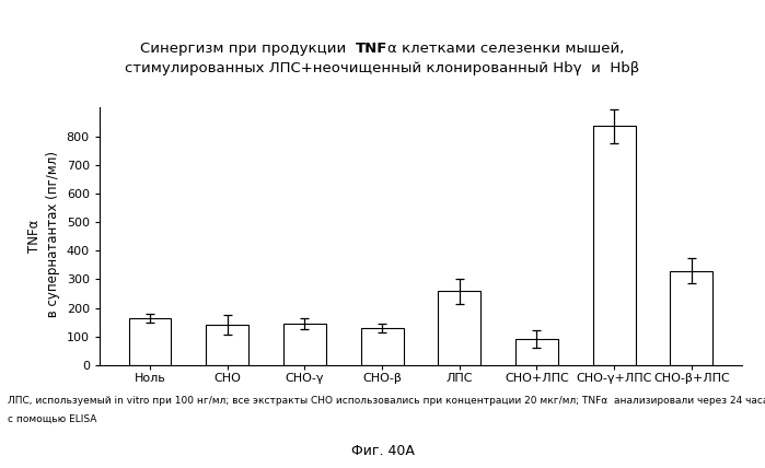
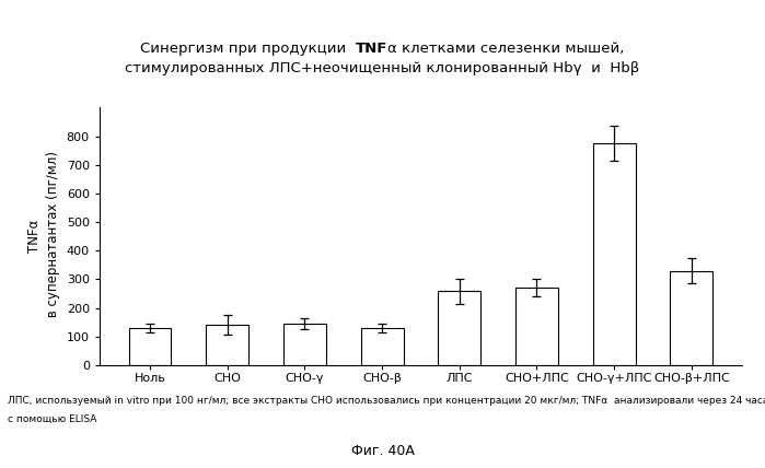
Ноль: 165 -> 130
СНО+ЛПС: 90 -> 270
СНО-γ+ЛПС: 835 -> 775
